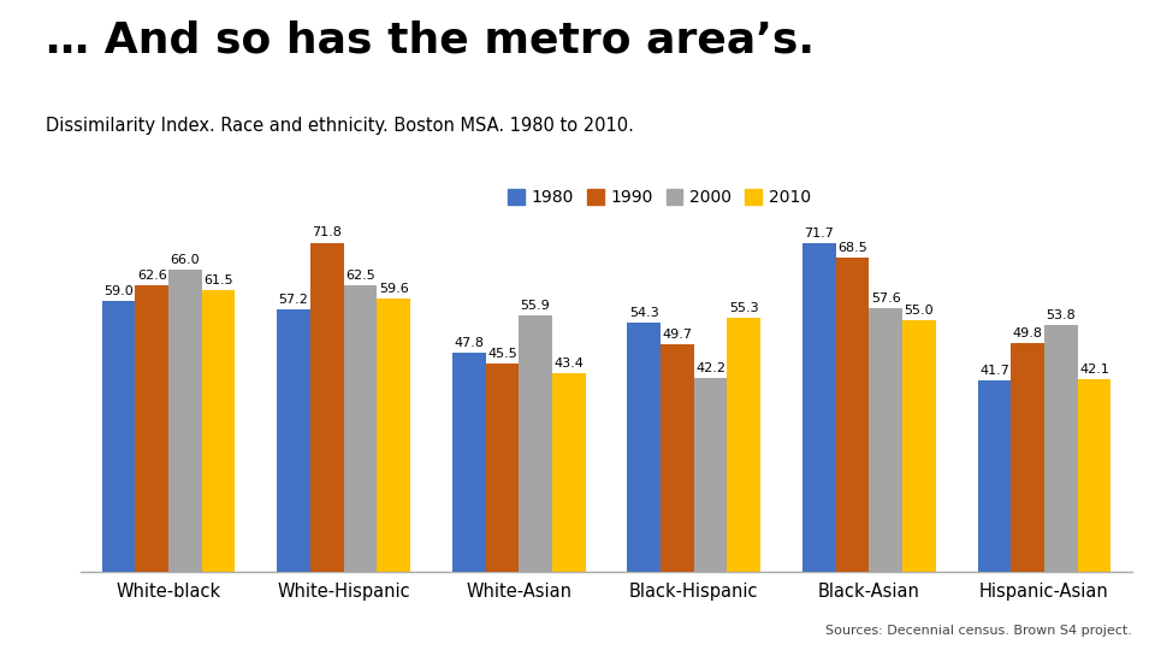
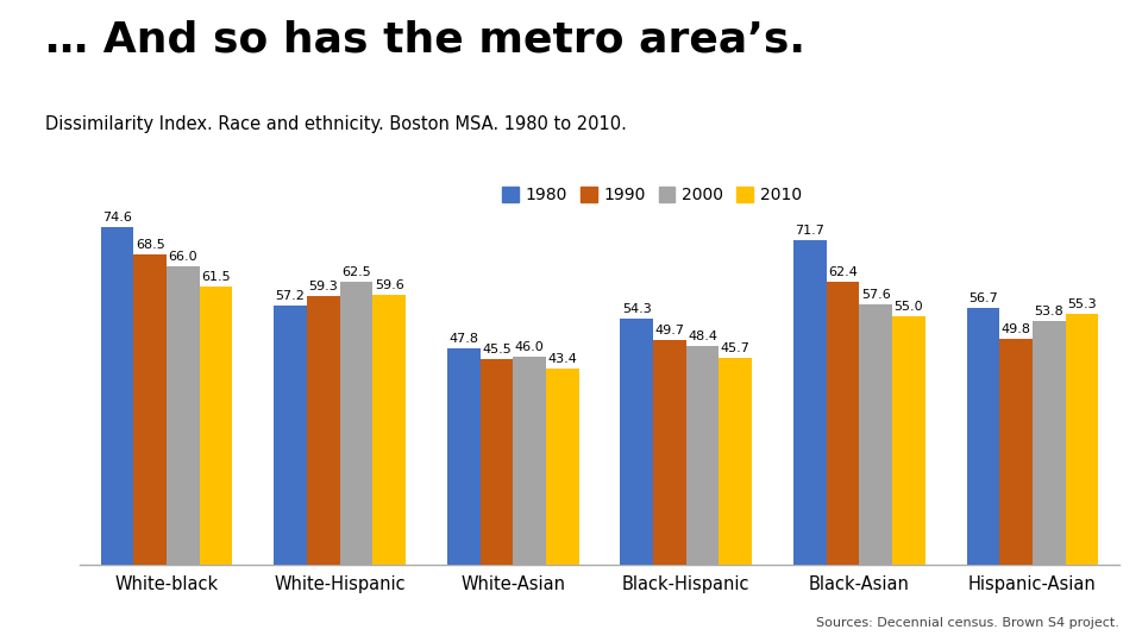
1980/White-black: 59.0 -> 74.6
1990/White-black: 62.6 -> 68.5
1990/White-Hispanic: 71.8 -> 59.3
2000/White-Asian: 55.9 -> 46.0
2000/Black-Hispanic: 42.2 -> 48.4
2010/Black-Hispanic: 55.3 -> 45.7
1990/Black-Asian: 68.5 -> 62.4
1980/Hispanic-Asian: 41.7 -> 56.7
2010/Hispanic-Asian: 42.1 -> 55.3
